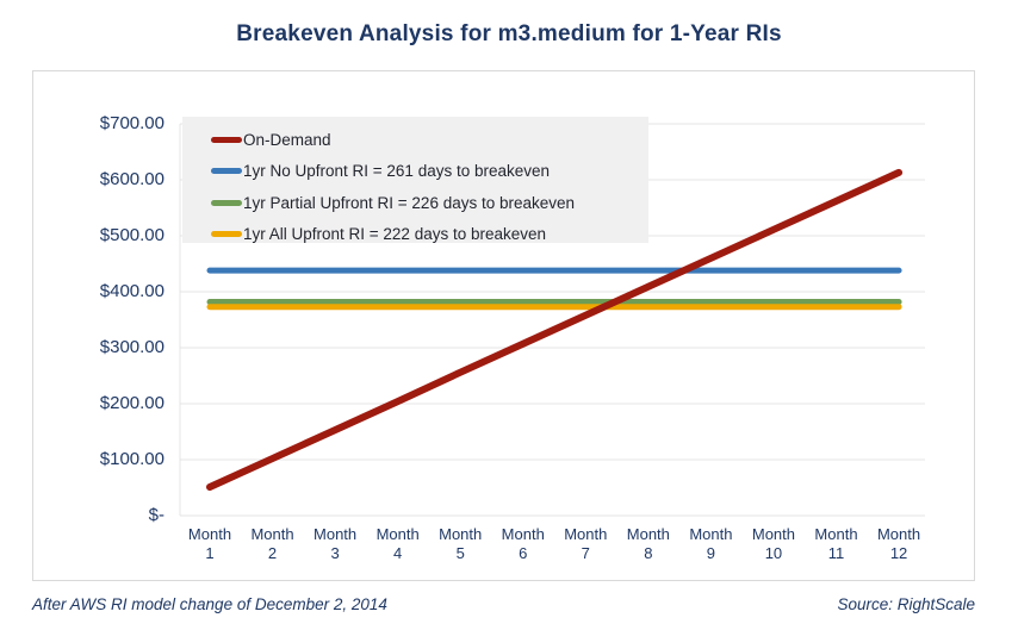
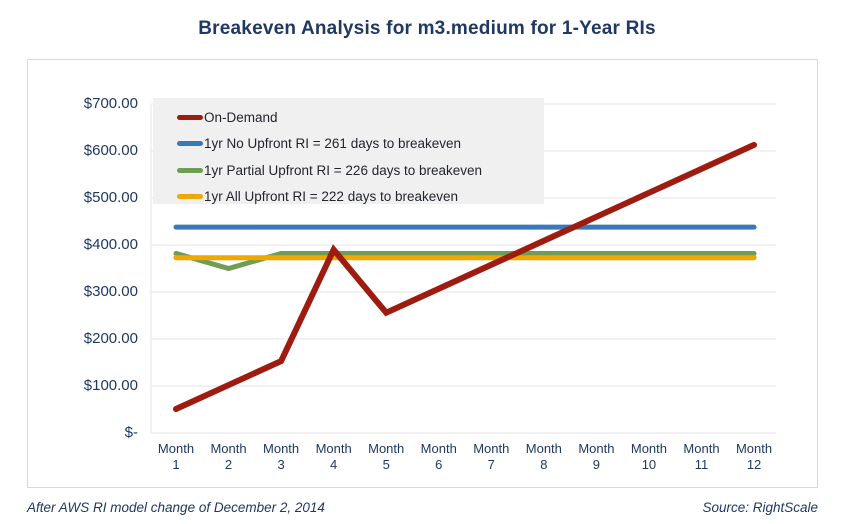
1yr Partial Upfront RI = 226 days to breakeven/Month 2: $380 -> $350
On-Demand/Month 4: $200 -> $390
